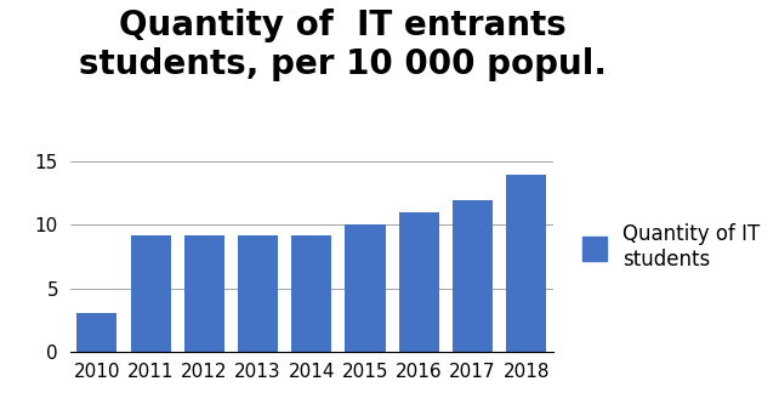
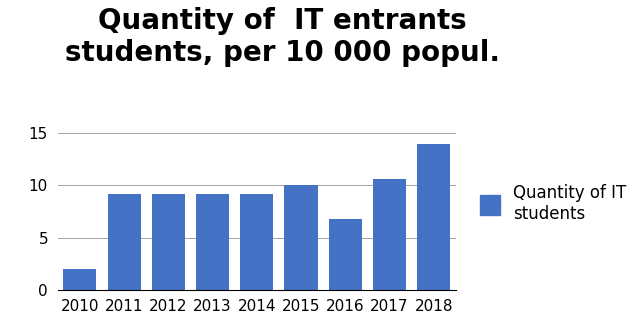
2010: 3.0 -> 2.0
2016: 11.0 -> 6.8
2017: 12.0 -> 10.6
